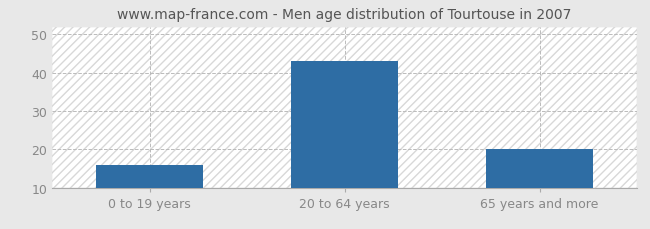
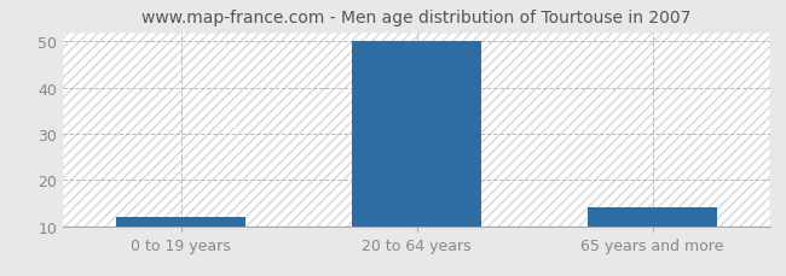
0 to 19 years: 16 -> 12
20 to 64 years: 43 -> 50
65 years and more: 20 -> 14
